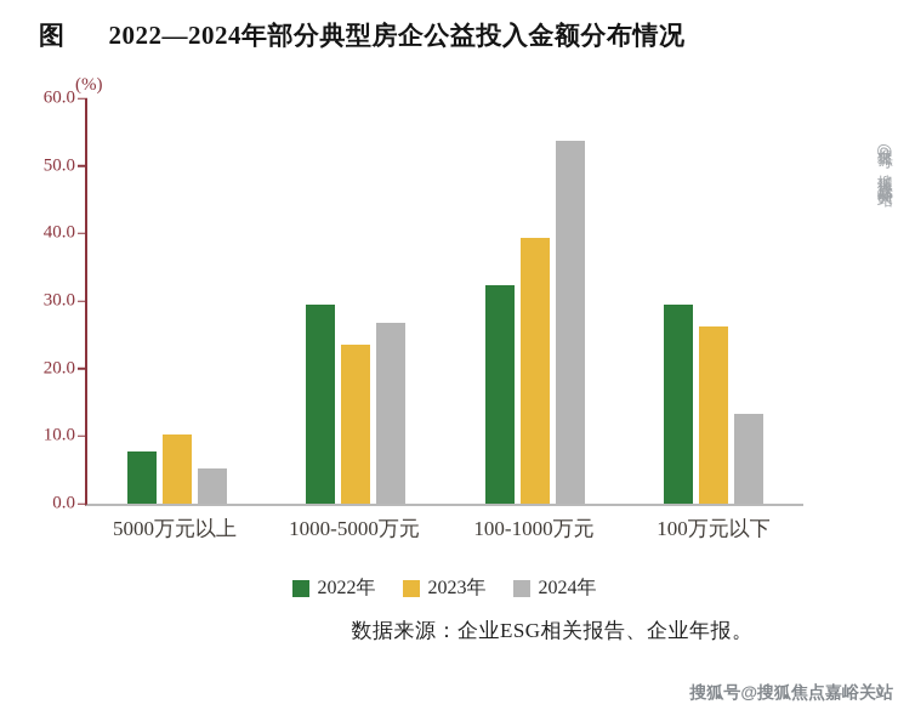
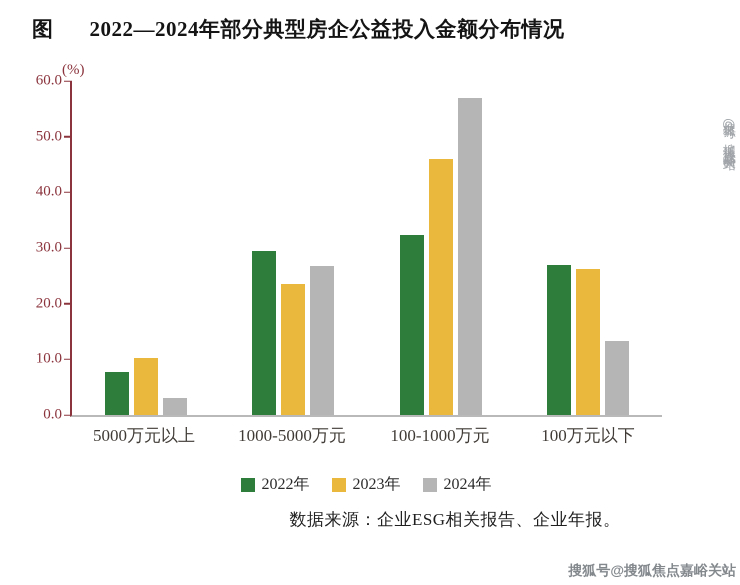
2024年/5000万元以上: 5 -> 3
2023年/100-1000万元: 39 -> 46
2024年/100-1000万元: 54 -> 57
2022年/100万元以下: 30 -> 27
